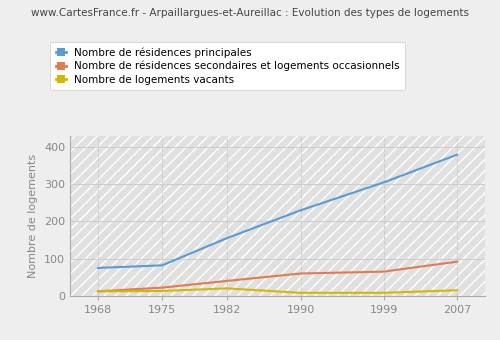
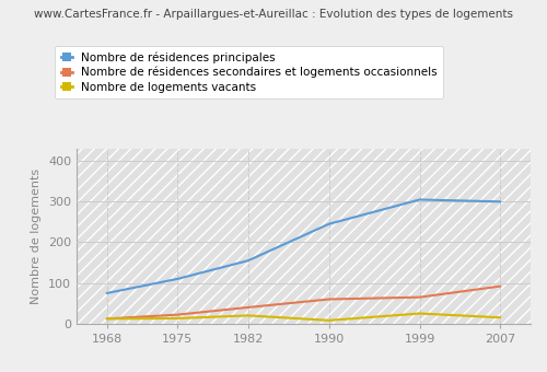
Nombre de résidences principales/1975: 82 -> 110
Nombre de résidences principales/1990: 230 -> 245
Nombre de logements vacants/1999: 8 -> 25
Nombre de résidences principales/2007: 380 -> 300
